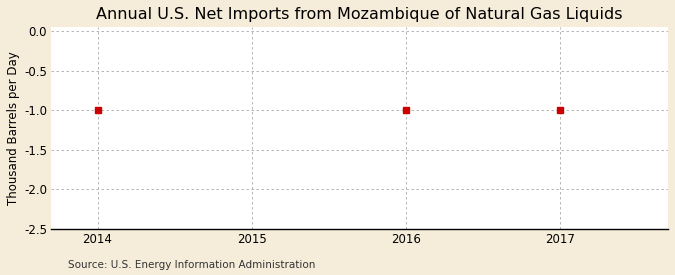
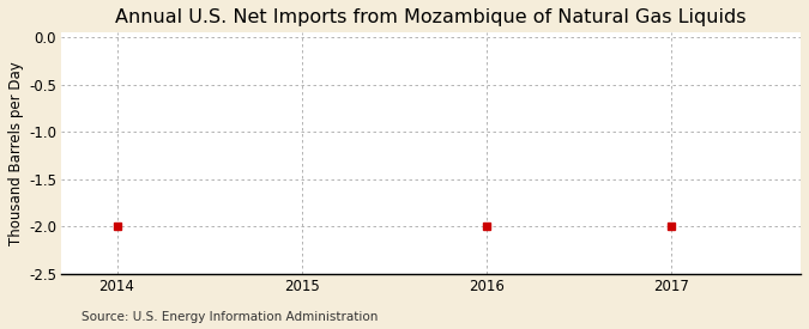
2014: -1 -> -2
2016: -1 -> -2
2017: -1 -> -2
